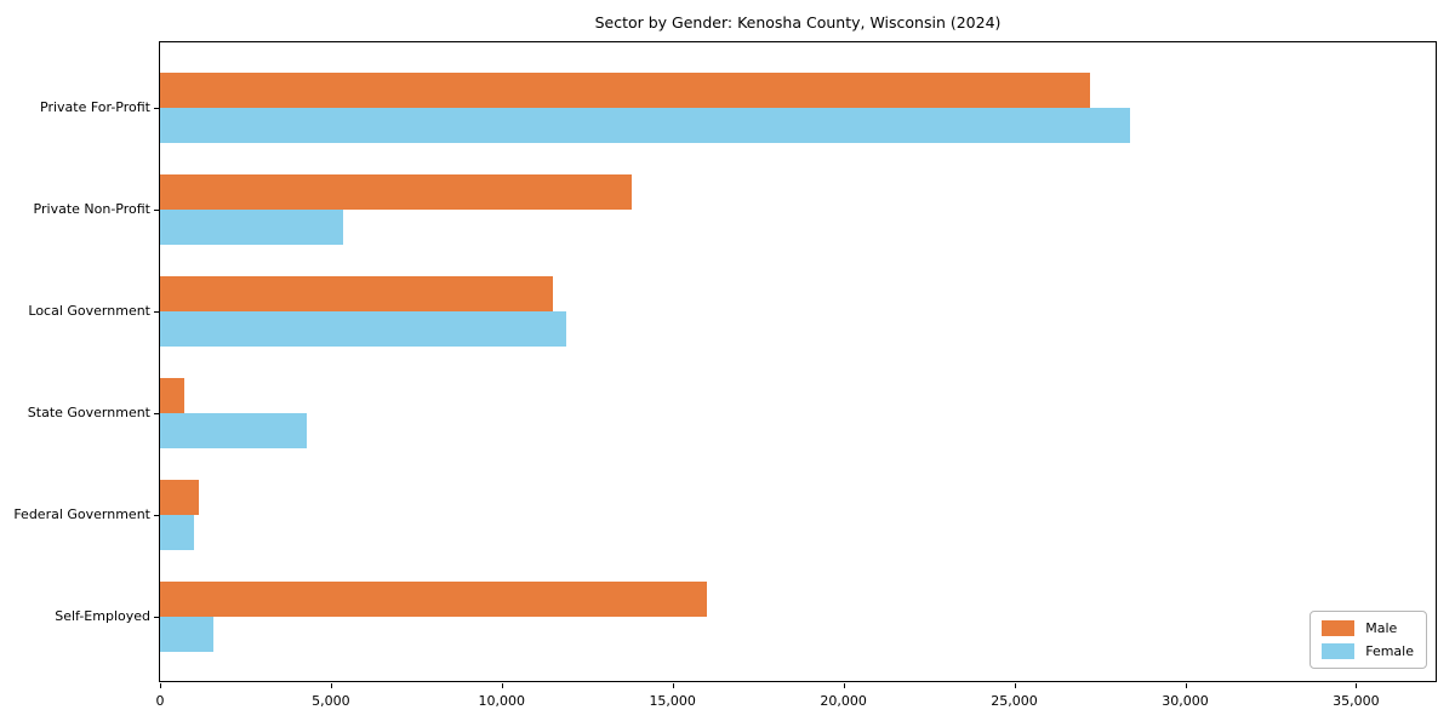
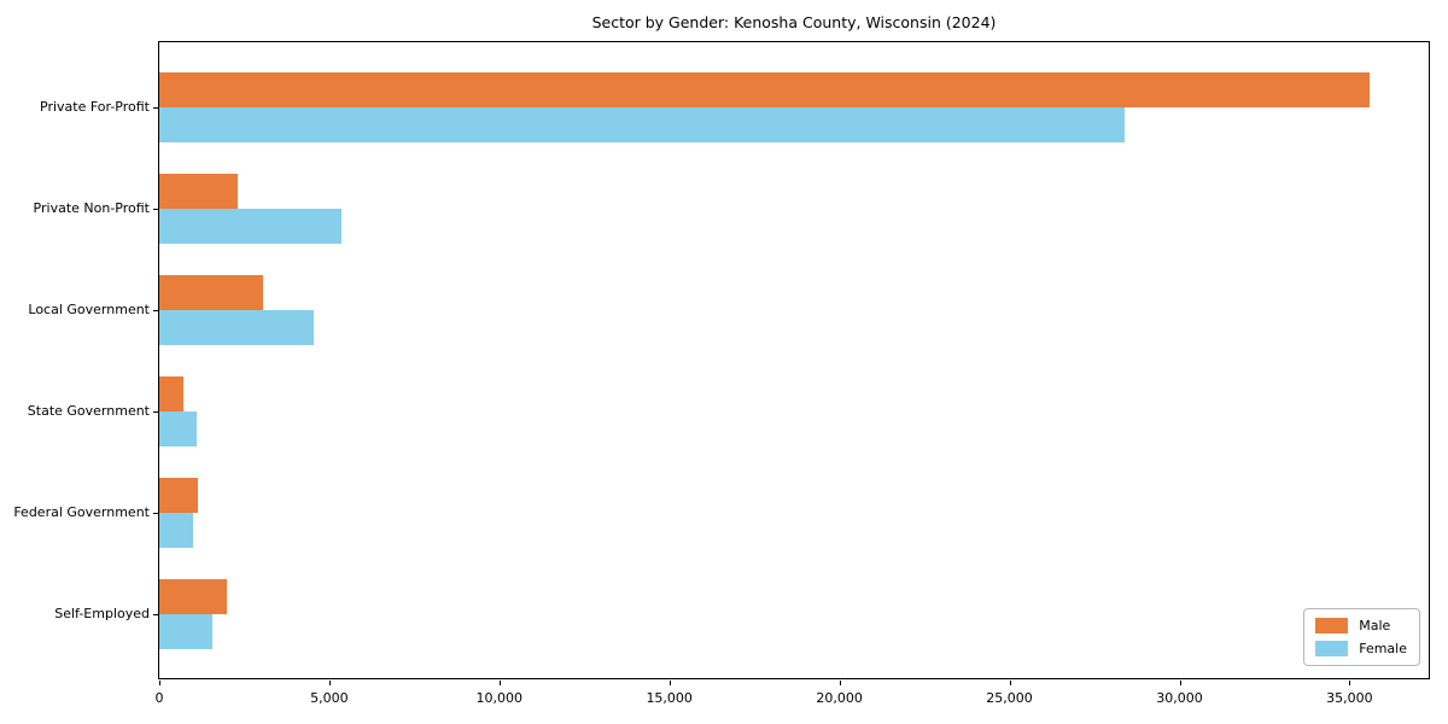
Male/Private For-Profit: 27200 -> 35600
Male/Private Non-Profit: 13800 -> 2300
Male/Local Government: 11500 -> 3000
Female/Local Government: 11900 -> 4600
Female/State Government: 4300 -> 1100
Male/Self-Employed: 16000 -> 2000
